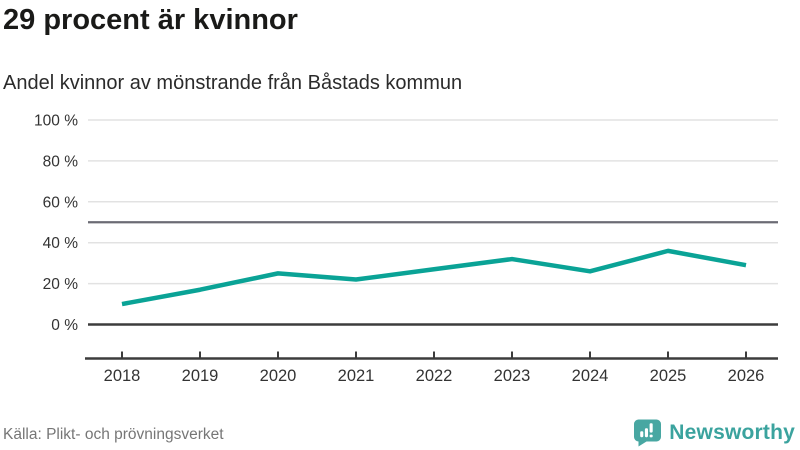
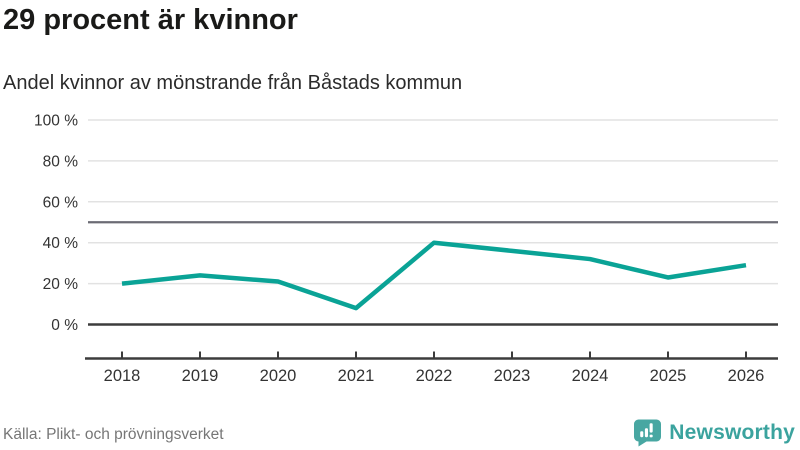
2018: 10% -> 20%
2019: 17% -> 24%
2020: 25% -> 21%
2021: 22% -> 8%
2022: 27% -> 40%
2023: 32% -> 36%
2024: 26% -> 32%
2025: 36% -> 23%
